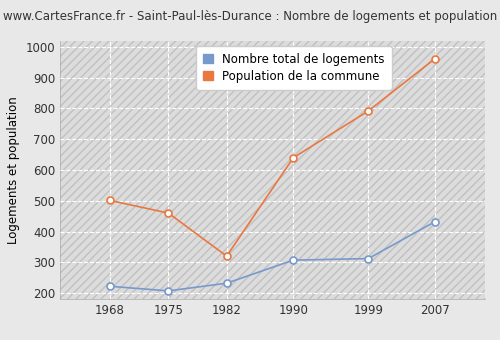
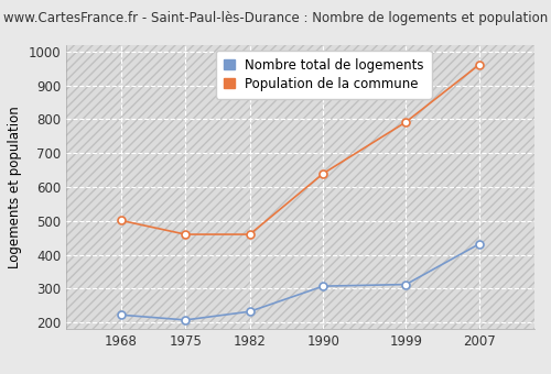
Population de la commune/1982: 320 -> 460
